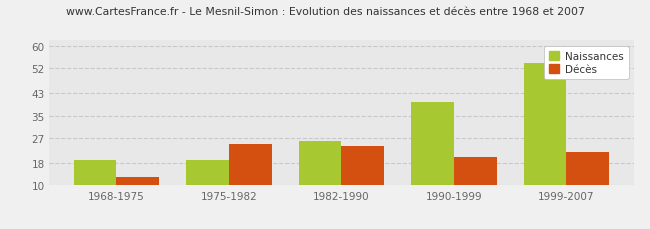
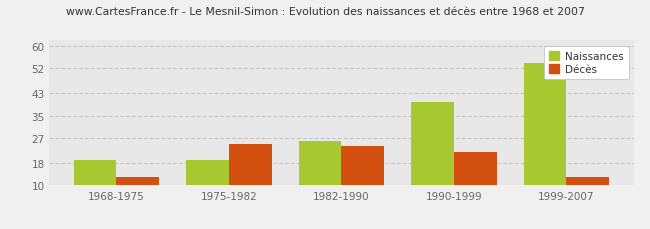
Décès/1990-1999: 20 -> 22
Décès/1999-2007: 22 -> 13
